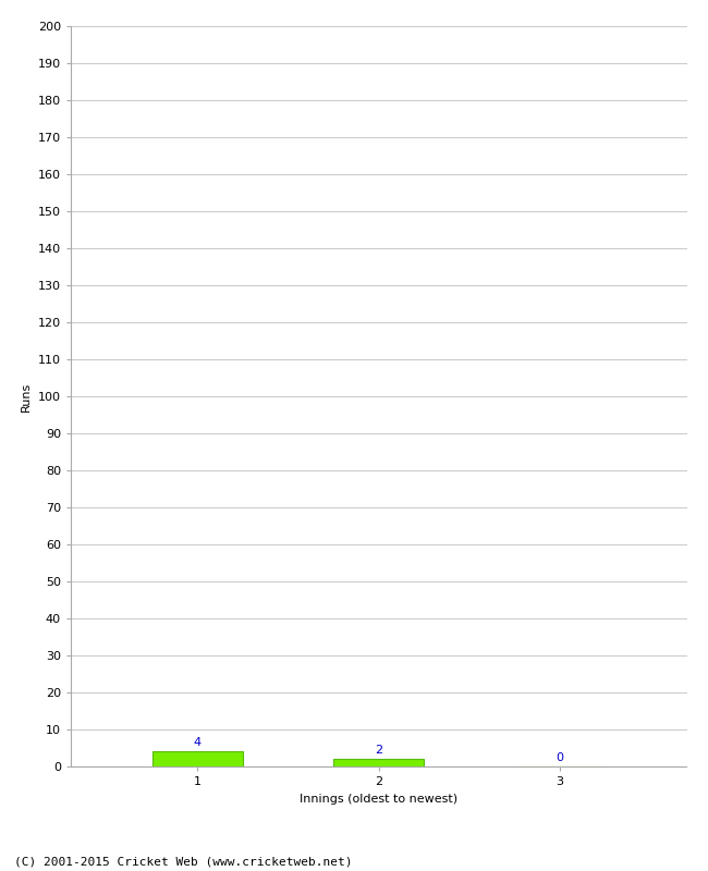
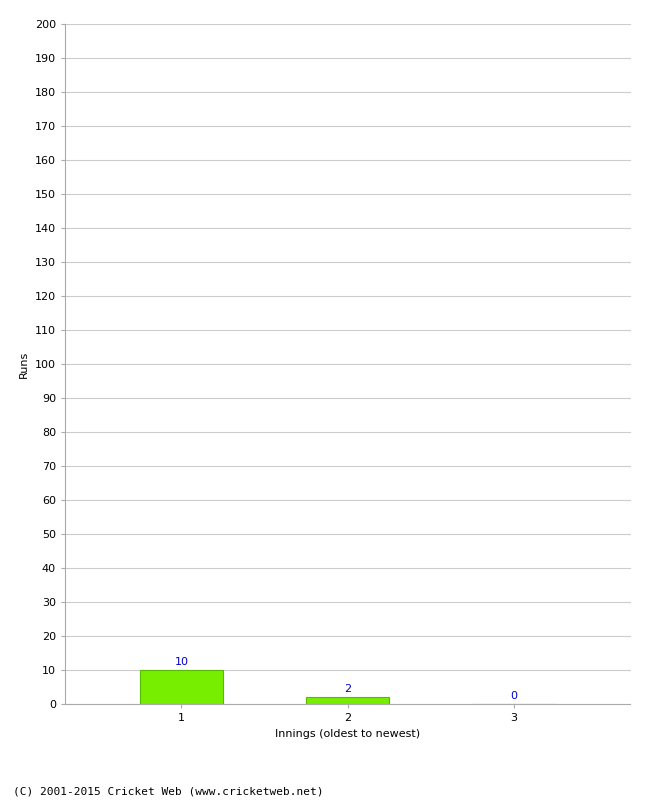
1: 4 -> 10
